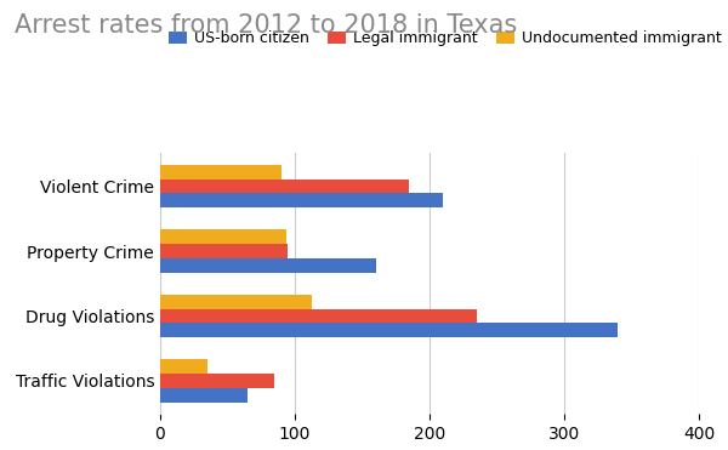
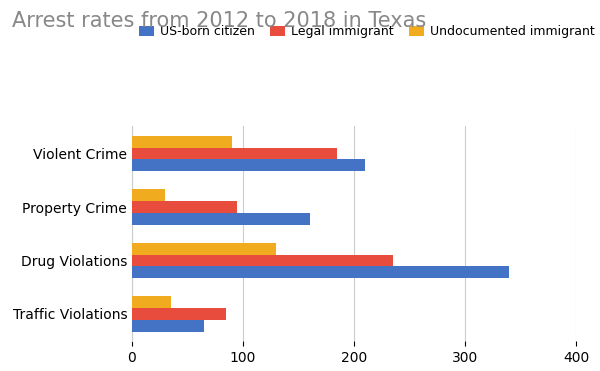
Undocumented immigrant/Property Crime: 94 -> 30
Undocumented immigrant/Drug Violations: 113 -> 130
